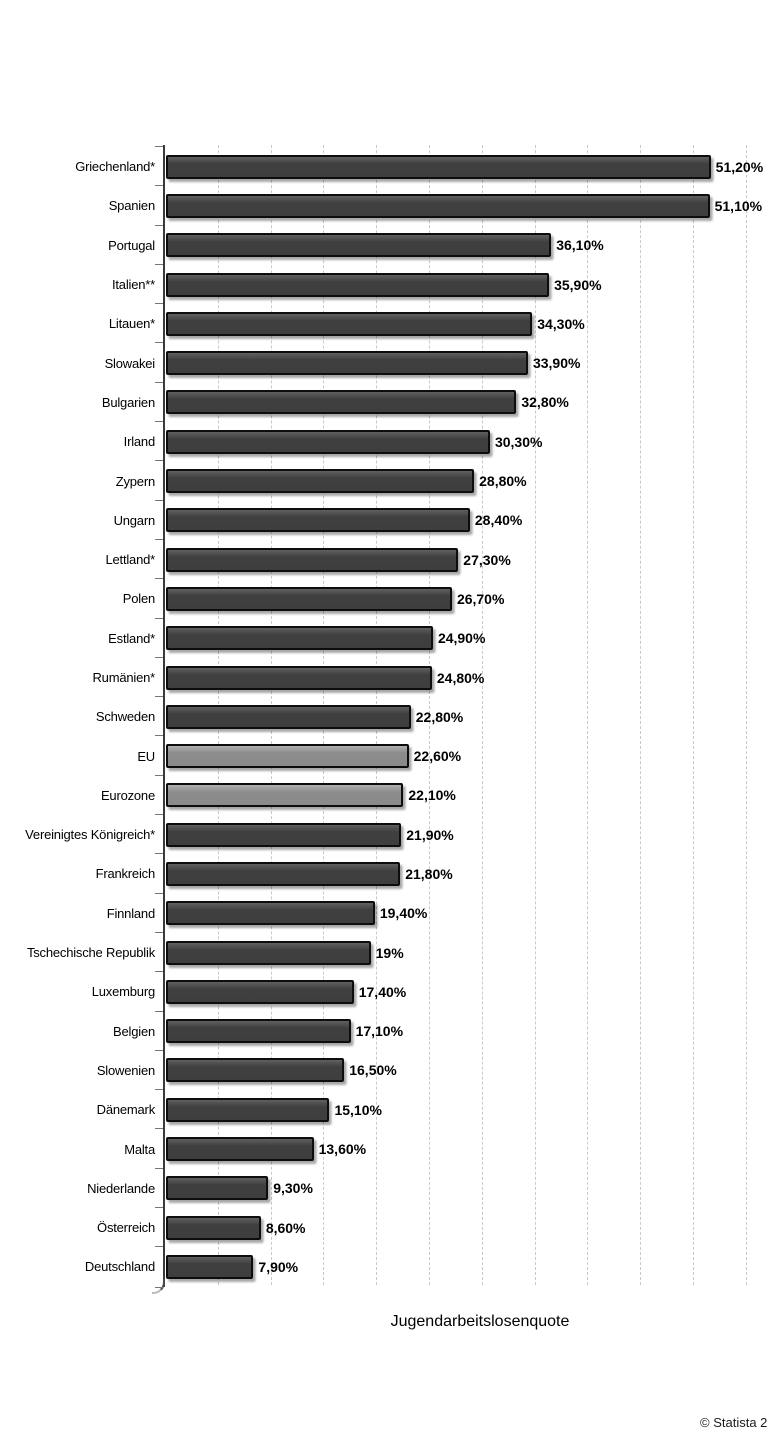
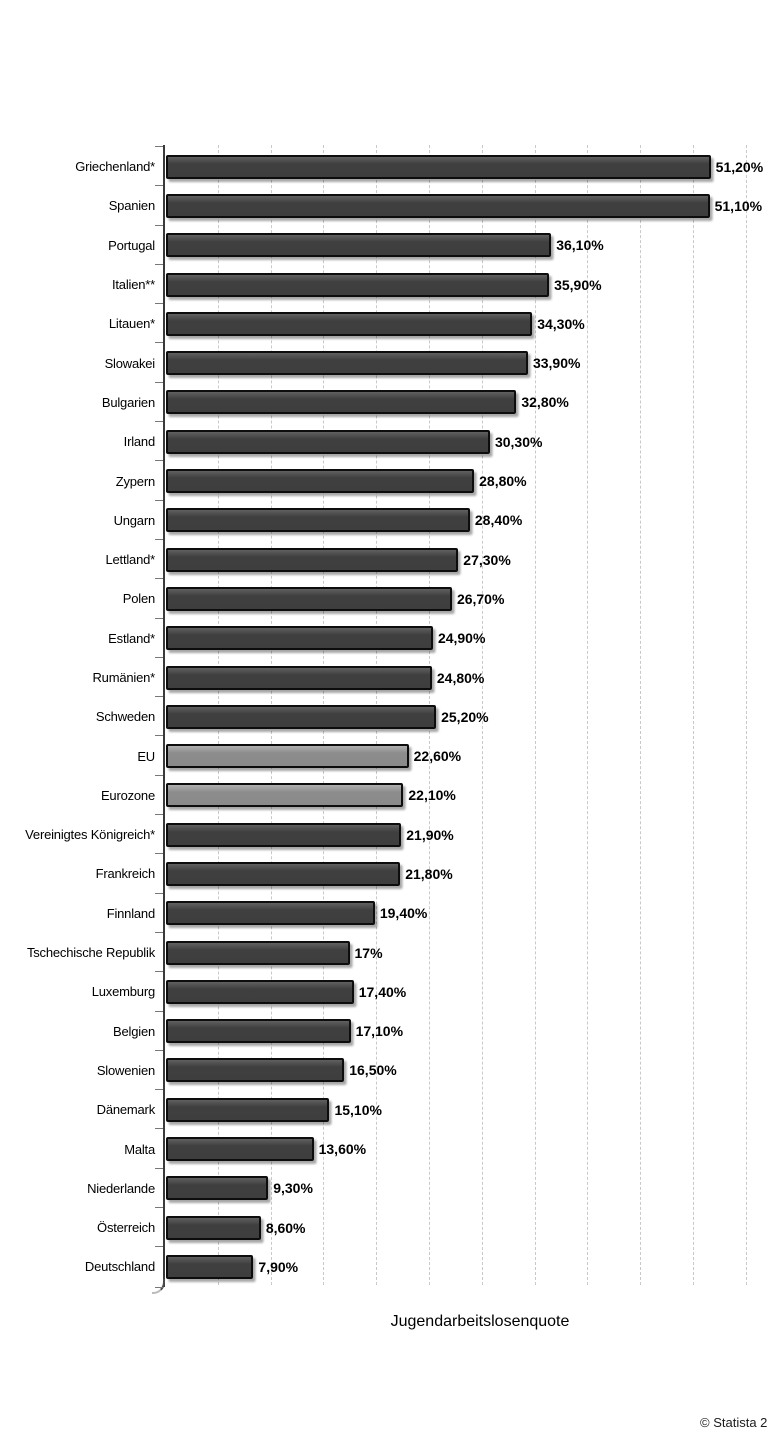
Schweden: 22,80% -> 25,20%
Tschechische Republik: 19% -> 17%
